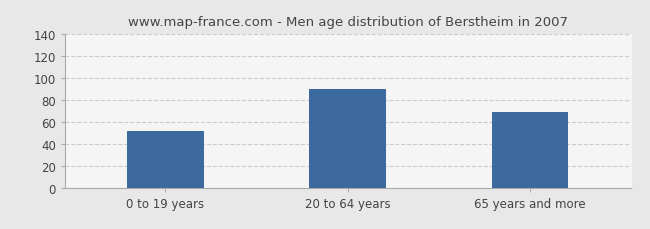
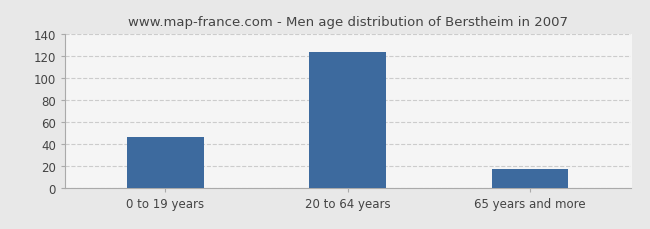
0 to 19 years: 51 -> 46
20 to 64 years: 90 -> 123
65 years and more: 69 -> 17
